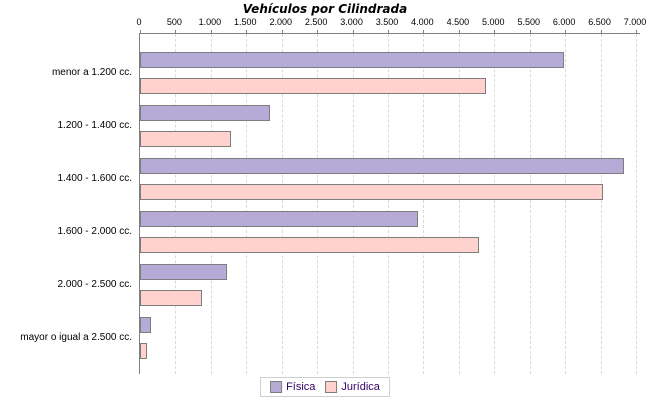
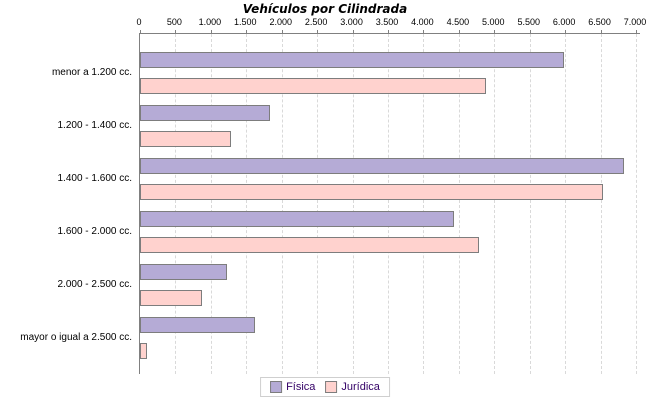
Física/1.600 - 2.000 cc.: 3900 -> 4400
Física/mayor o igual a 2.500 cc.: 100 -> 1600
